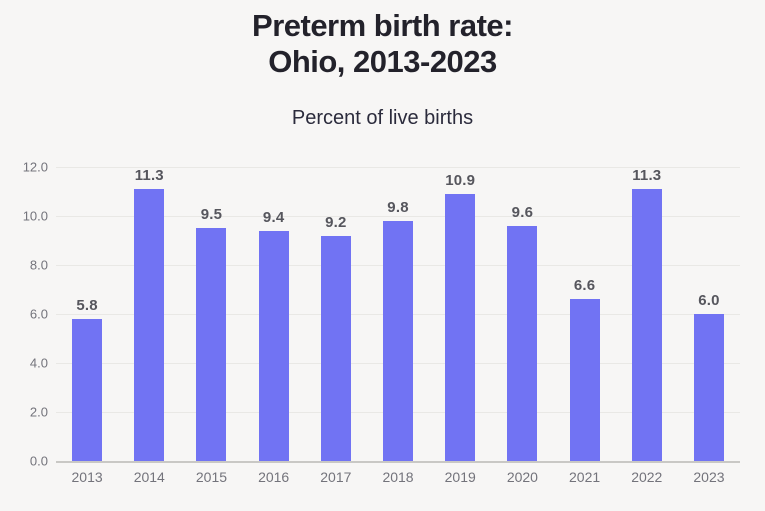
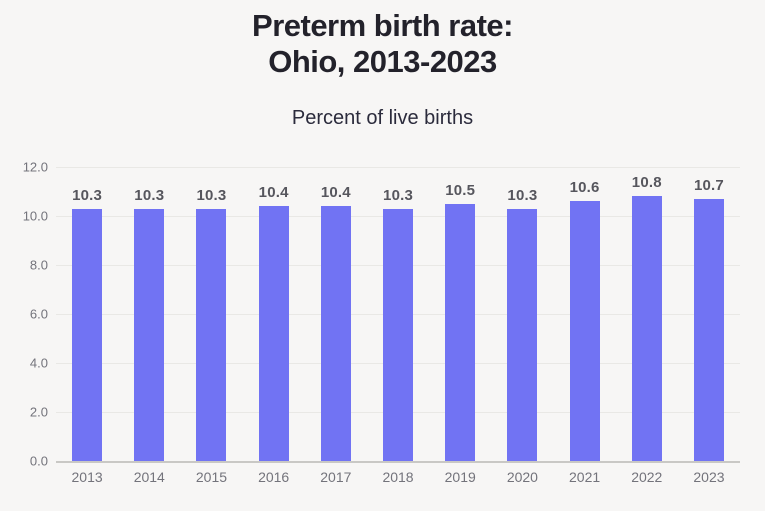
2013: 5.8 -> 10.3
2014: 11.3 -> 10.3
2015: 9.5 -> 10.3
2016: 9.4 -> 10.4
2017: 9.2 -> 10.4
2018: 9.8 -> 10.3
2019: 10.9 -> 10.5
2020: 9.6 -> 10.3
2021: 6.6 -> 10.6
2022: 11.3 -> 10.8
2023: 6.0 -> 10.7
